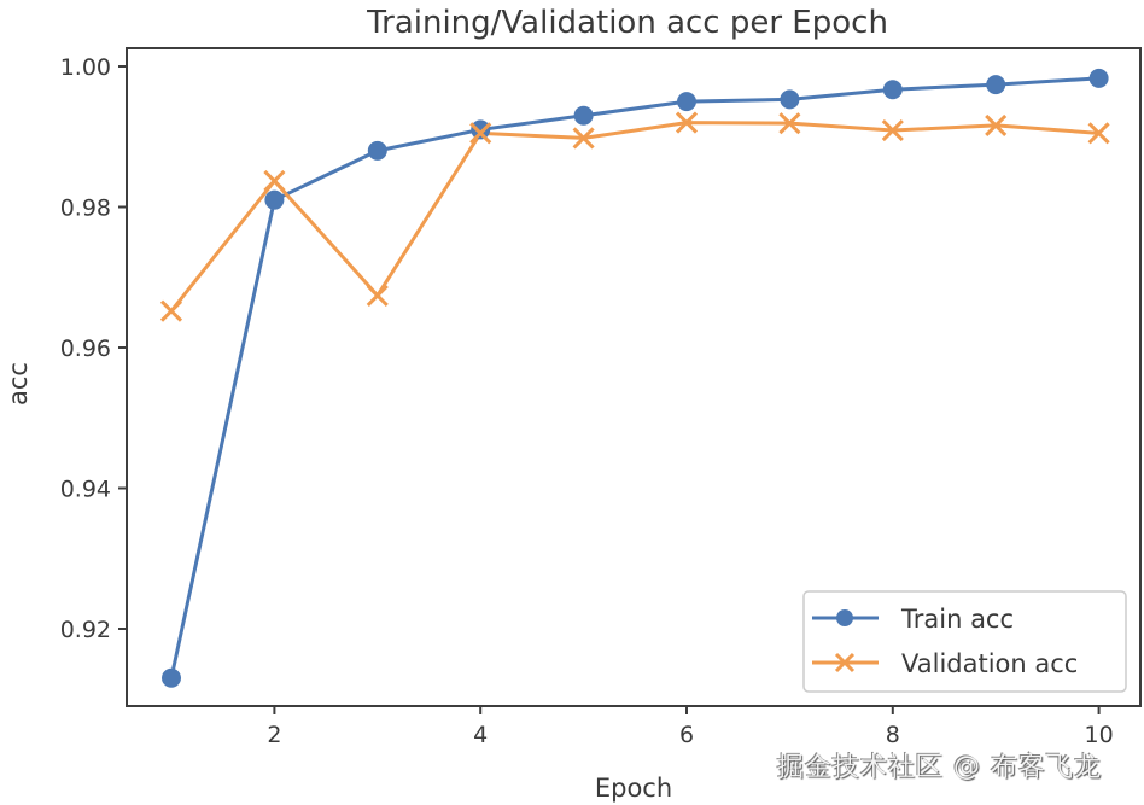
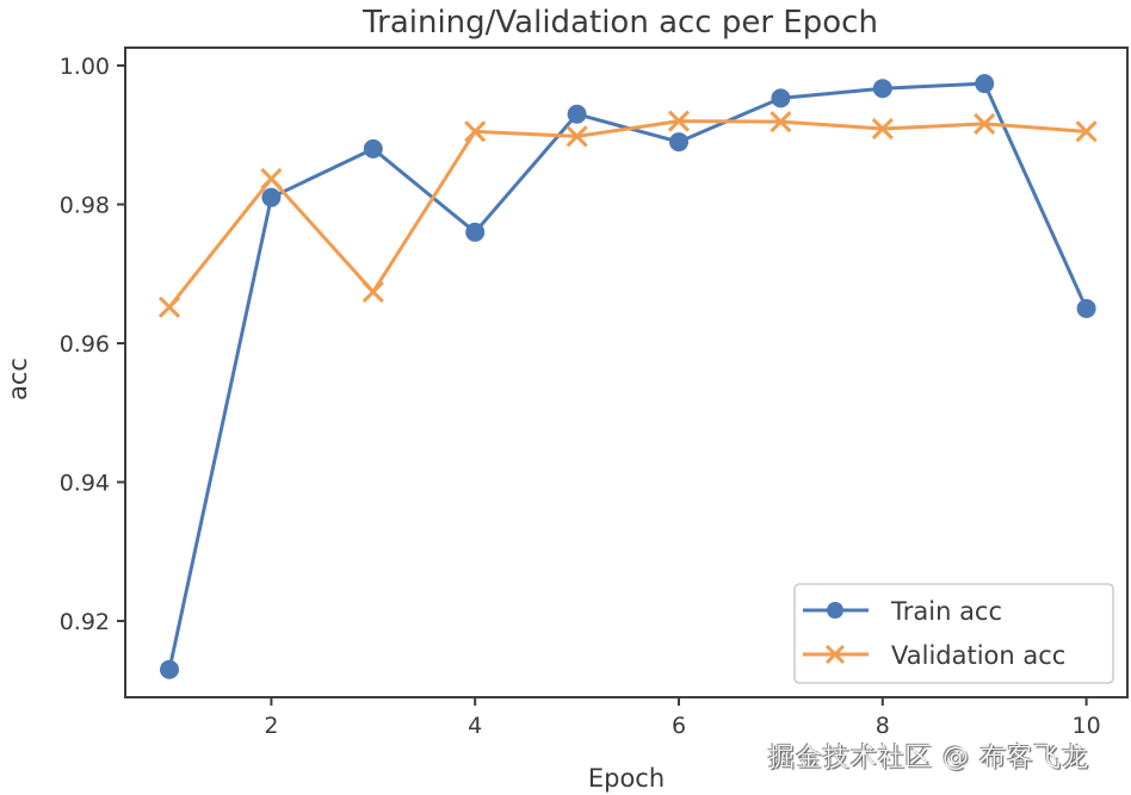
Train acc/4: 0.991 -> 0.976
Train acc/6: 0.995 -> 0.989
Train acc/10: 0.998 -> 0.965
